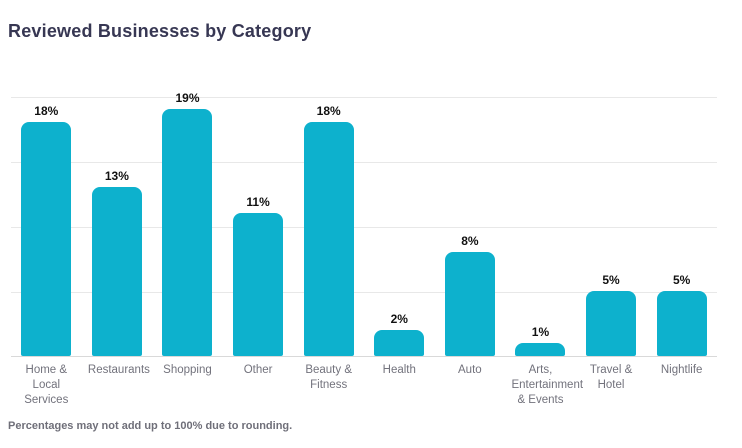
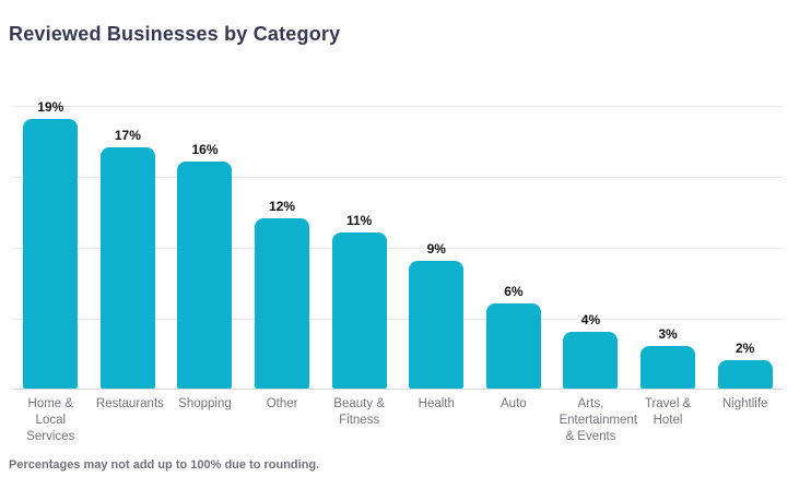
Home & Local Services: 18% -> 19%
Restaurants: 13% -> 17%
Shopping: 19% -> 16%
Other: 11% -> 12%
Beauty & Fitness: 18% -> 11%
Health: 2% -> 9%
Auto: 8% -> 6%
Arts, Entertainment & Events: 1% -> 4%
Travel & Hotel: 5% -> 3%
Nightlife: 5% -> 2%
